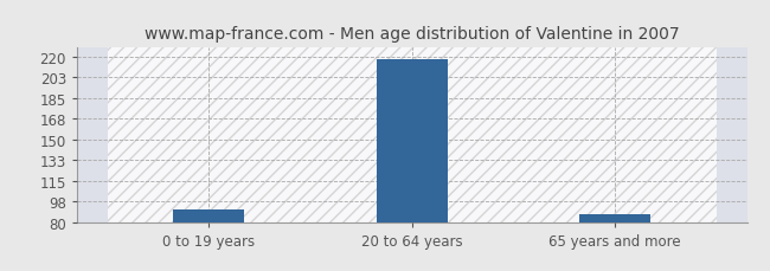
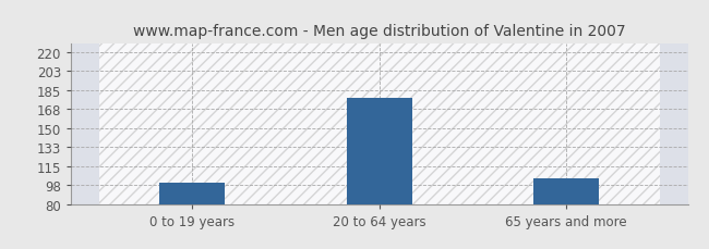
0 to 19 years: 91 -> 100
20 to 64 years: 218 -> 178
65 years and more: 87 -> 104
